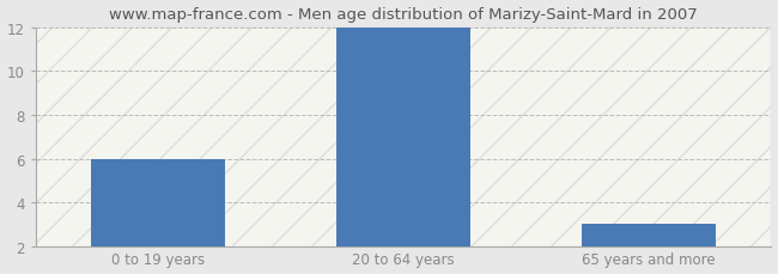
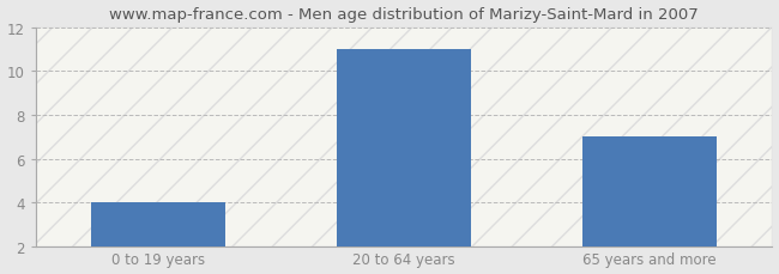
0 to 19 years: 6 -> 4
20 to 64 years: 12 -> 11
65 years and more: 3 -> 7
